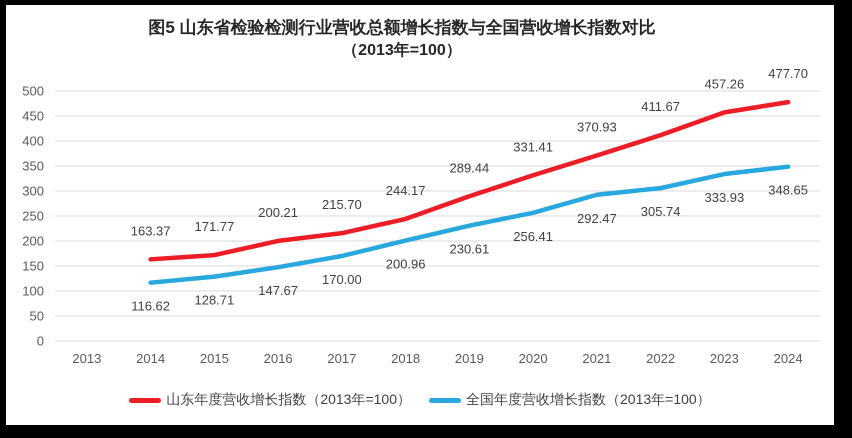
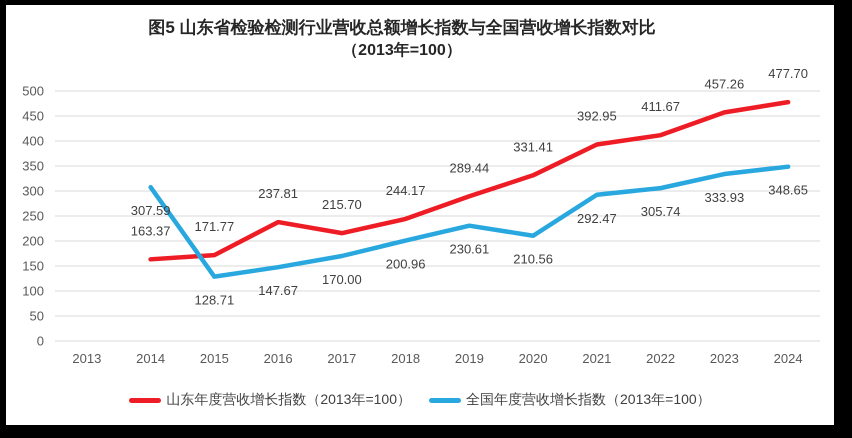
全国年度营收增长指数（2013年=100）/2014: 116.62 -> 307.59
山东年度营收增长指数（2013年=100）/2016: 200.21 -> 237.81
全国年度营收增长指数（2013年=100）/2020: 256.41 -> 210.56
山东年度营收增长指数（2013年=100）/2021: 370.93 -> 392.95
